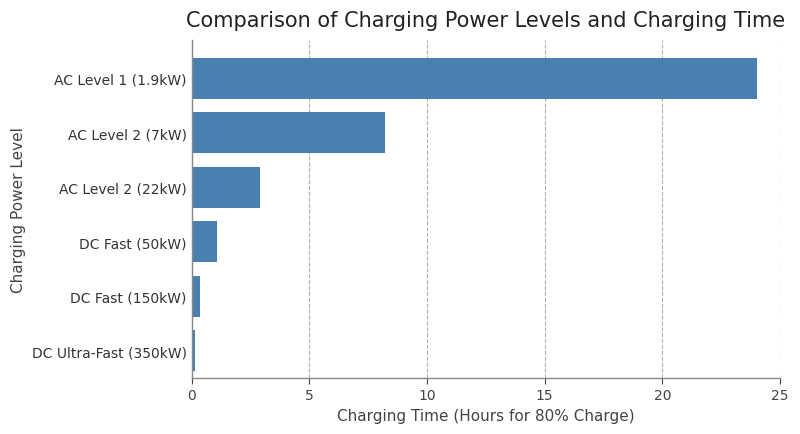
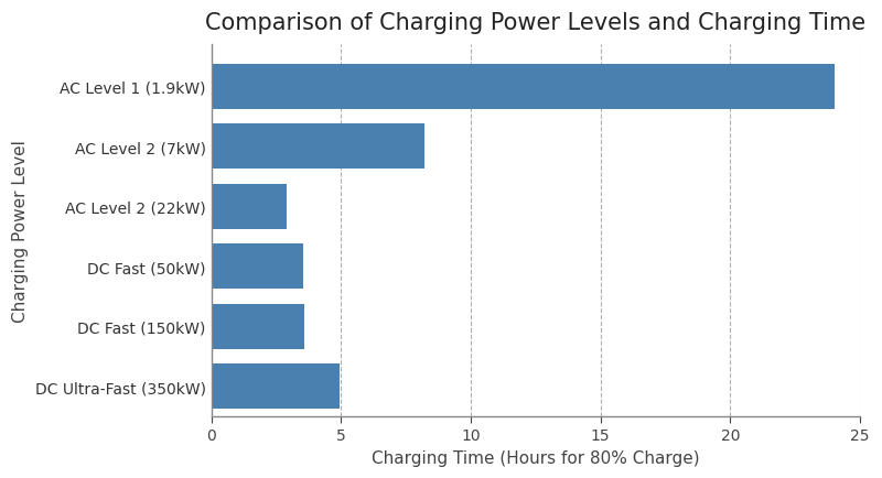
DC Fast (50kW): 1.10 -> 3.55
DC Fast (150kW): 0.37 -> 3.60
DC Ultra-Fast (350kW): 0.13 -> 4.95
